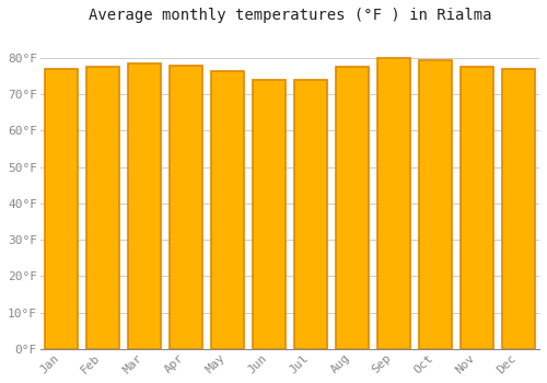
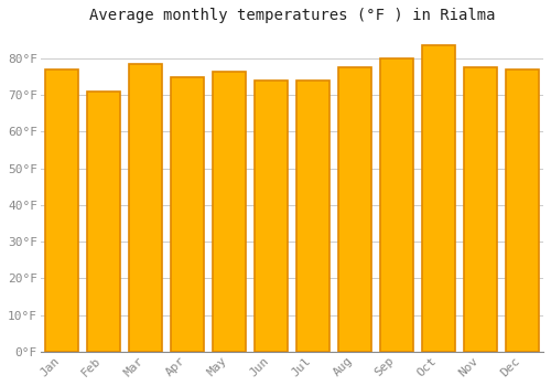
Feb: 77.5°F -> 71.0°F
Apr: 78.0°F -> 75.0°F
Oct: 79.5°F -> 83.5°F
